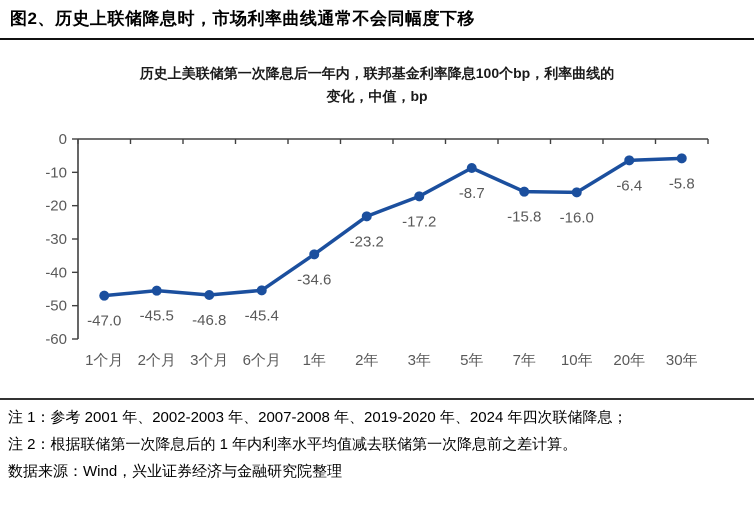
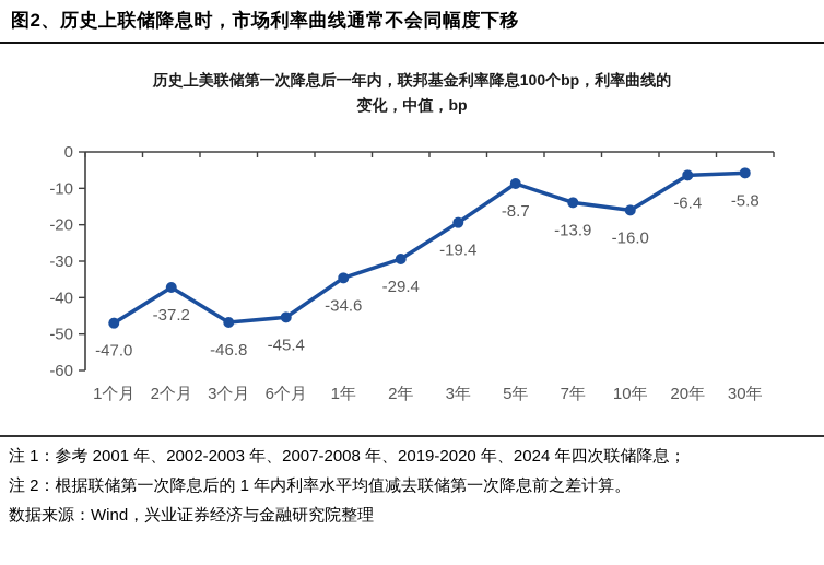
2个月: -45.5 -> -37.2
2年: -23.2 -> -29.4
3年: -17.2 -> -19.4
7年: -15.8 -> -13.9
